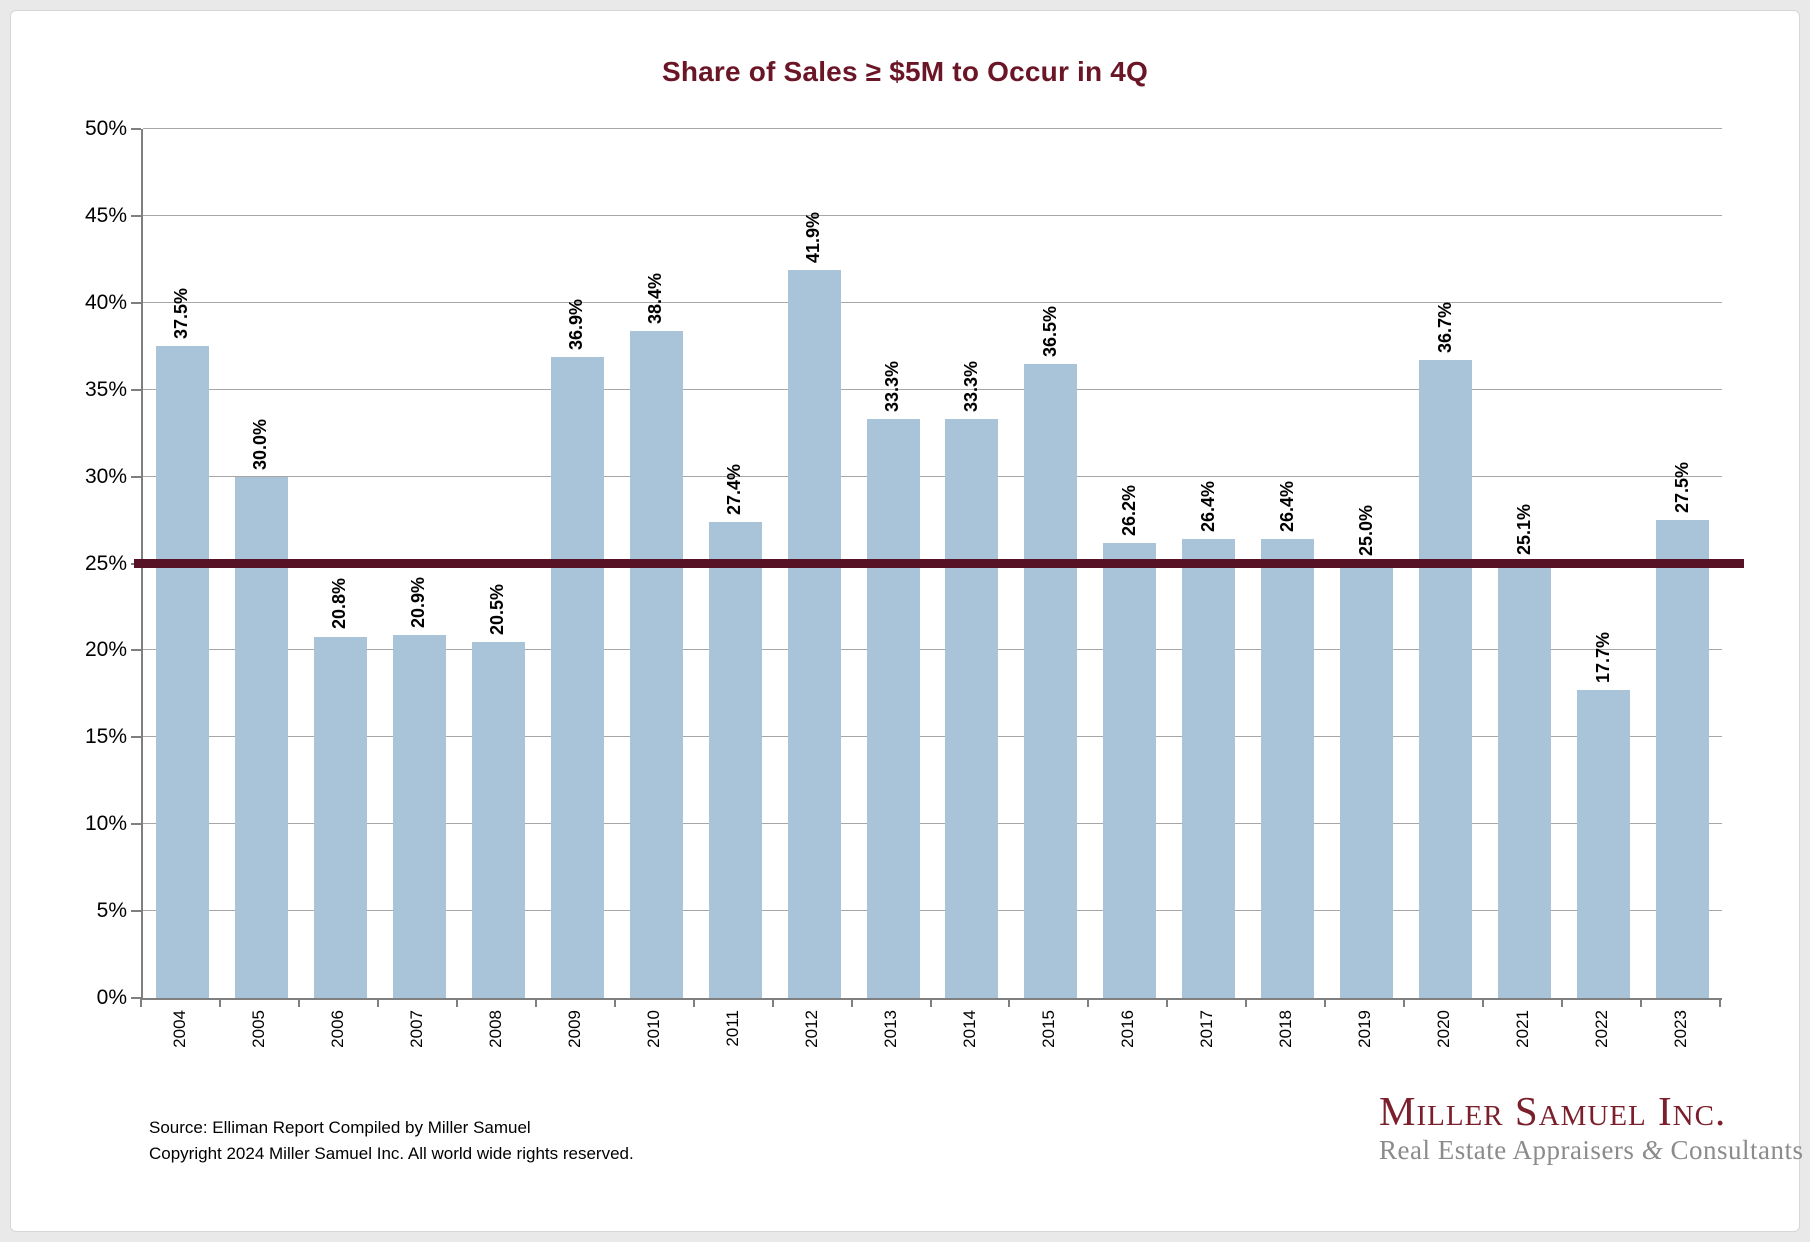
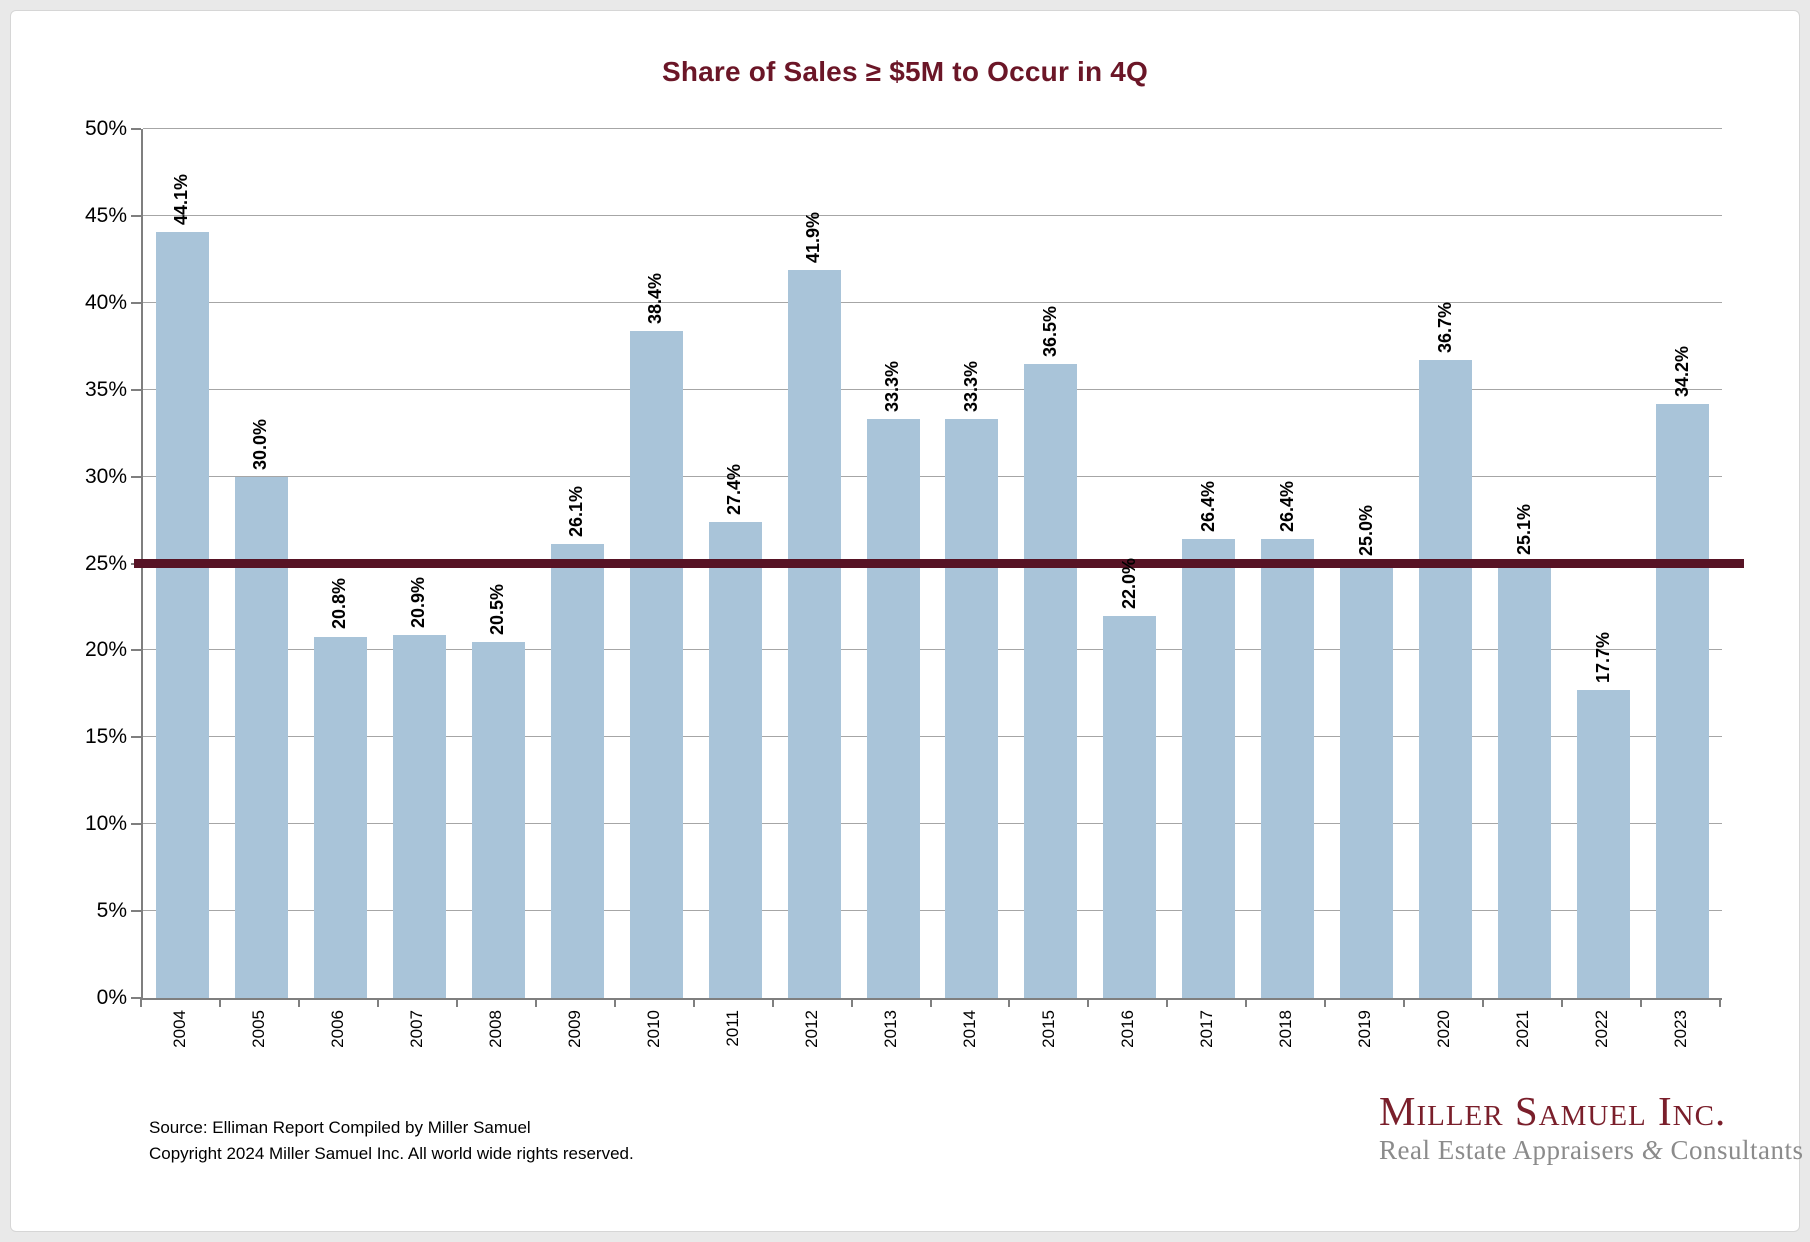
2004: 37.5% -> 44.1%
2009: 36.9% -> 26.1%
2016: 26.2% -> 22.0%
2023: 27.5% -> 34.2%
